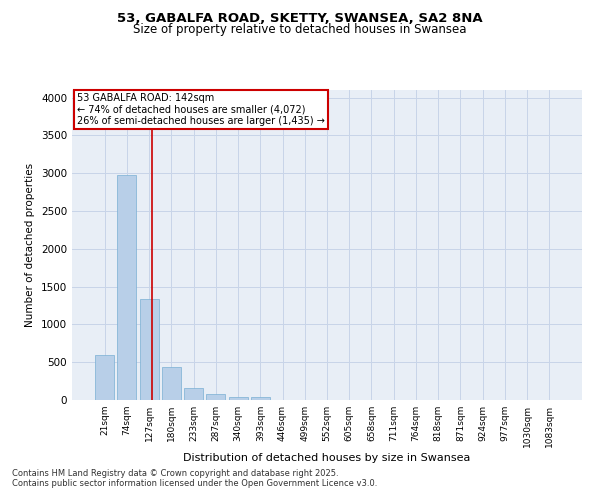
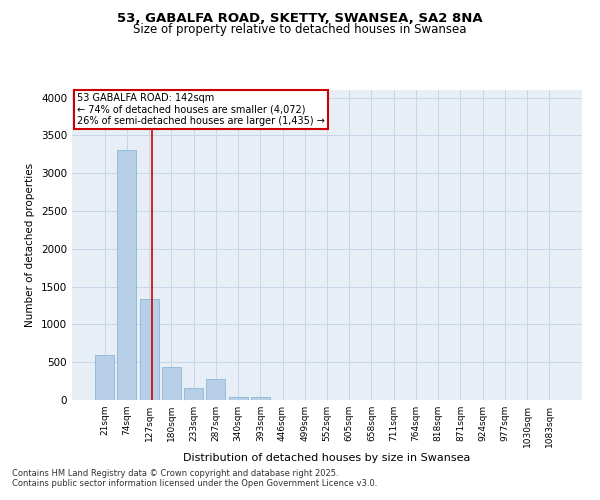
74sqm: 2970 -> 3300
287sqm: 80 -> 280
